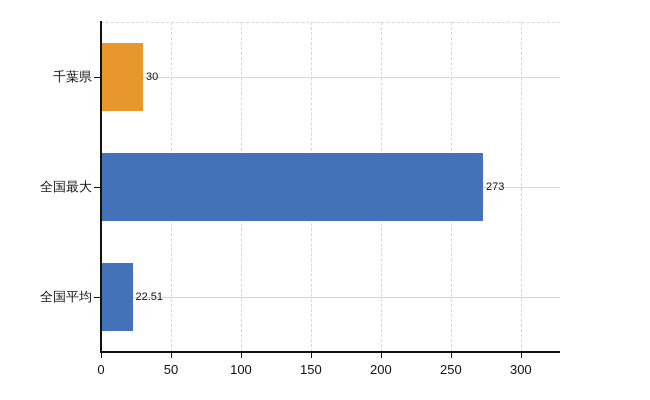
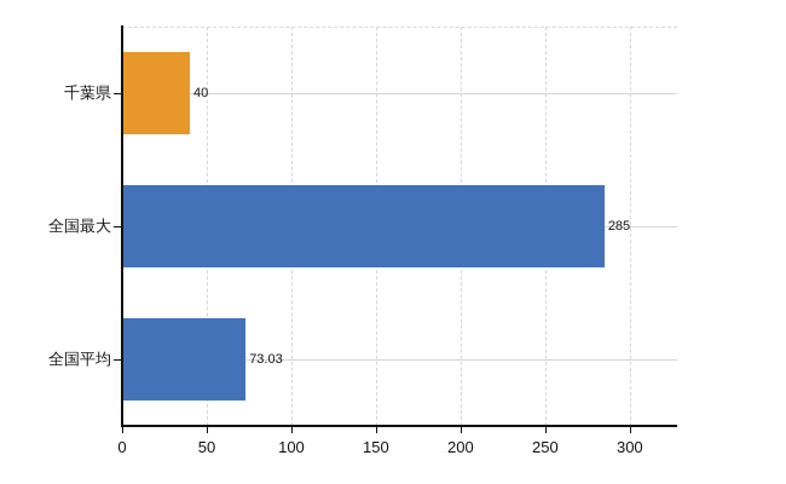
千葉県: 30 -> 40
全国最大: 273 -> 285
全国平均: 22.51 -> 73.03
